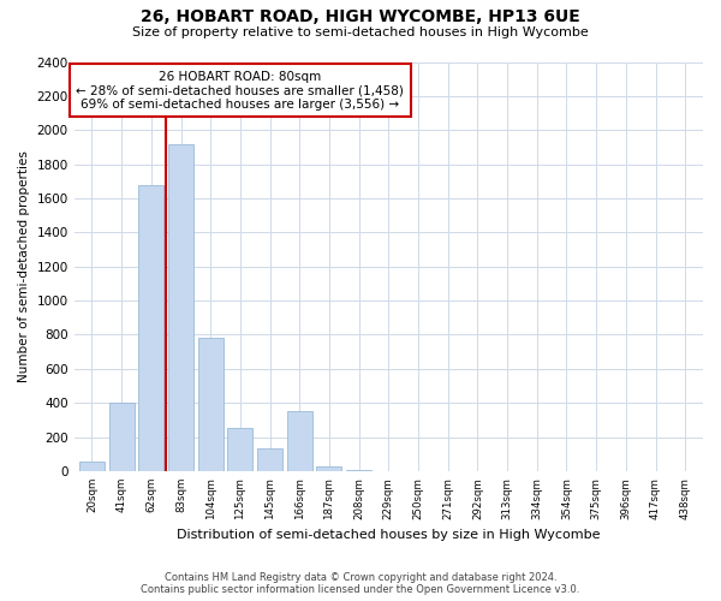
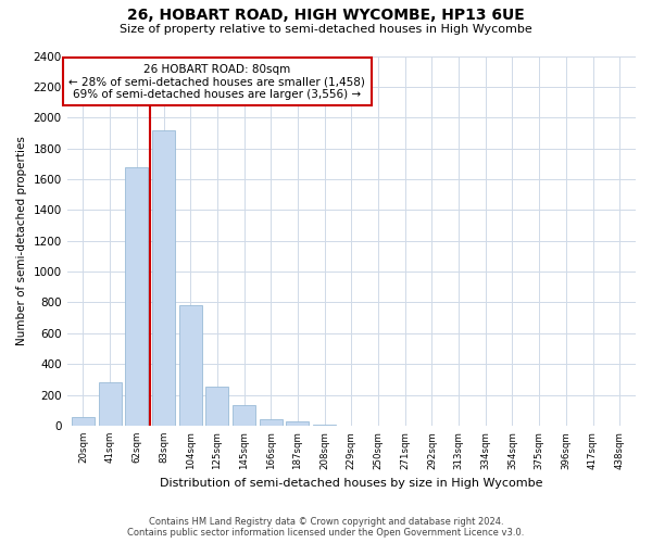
41sqm: 400 -> 280
166sqm: 350 -> 40
